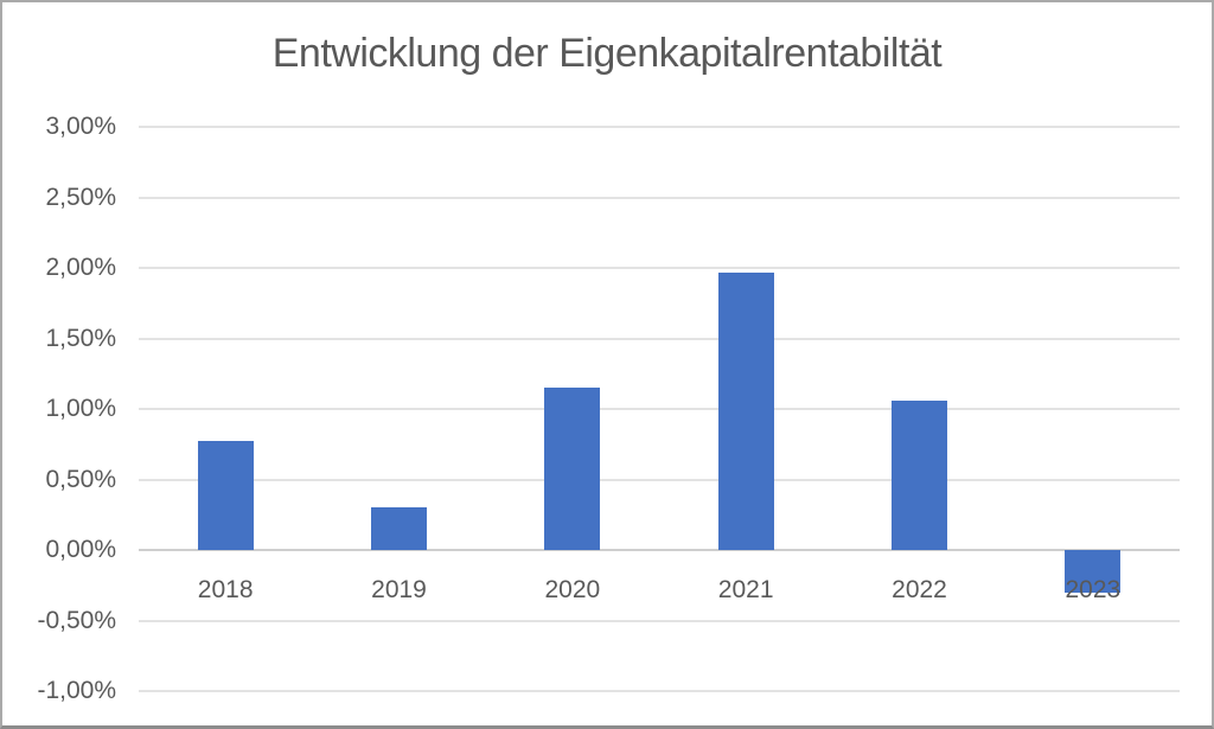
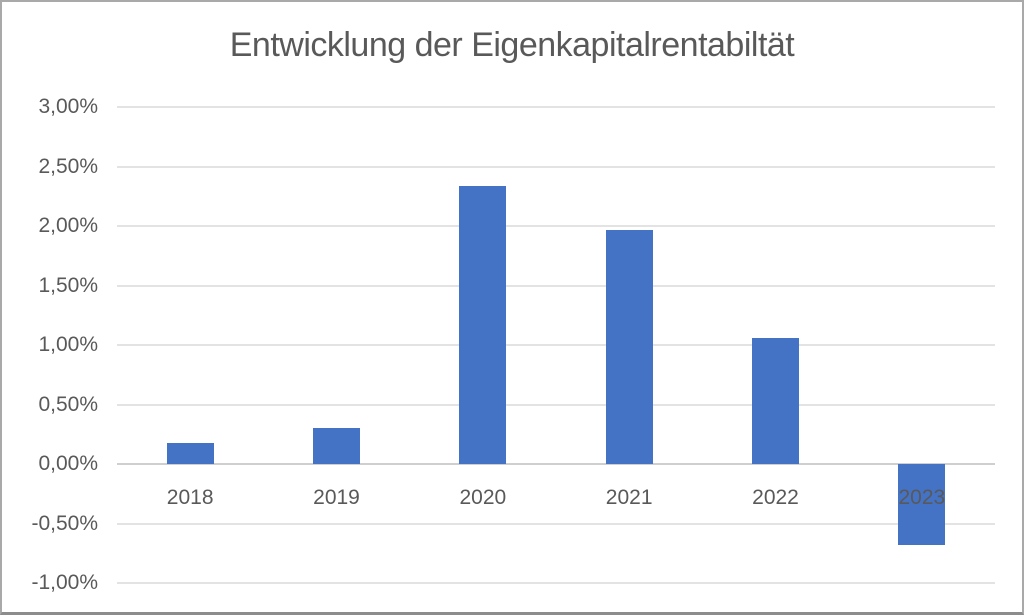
2018: 0,77% -> 0,18%
2020: 1,15% -> 2,34%
2023: -0,30% -> -0,68%
